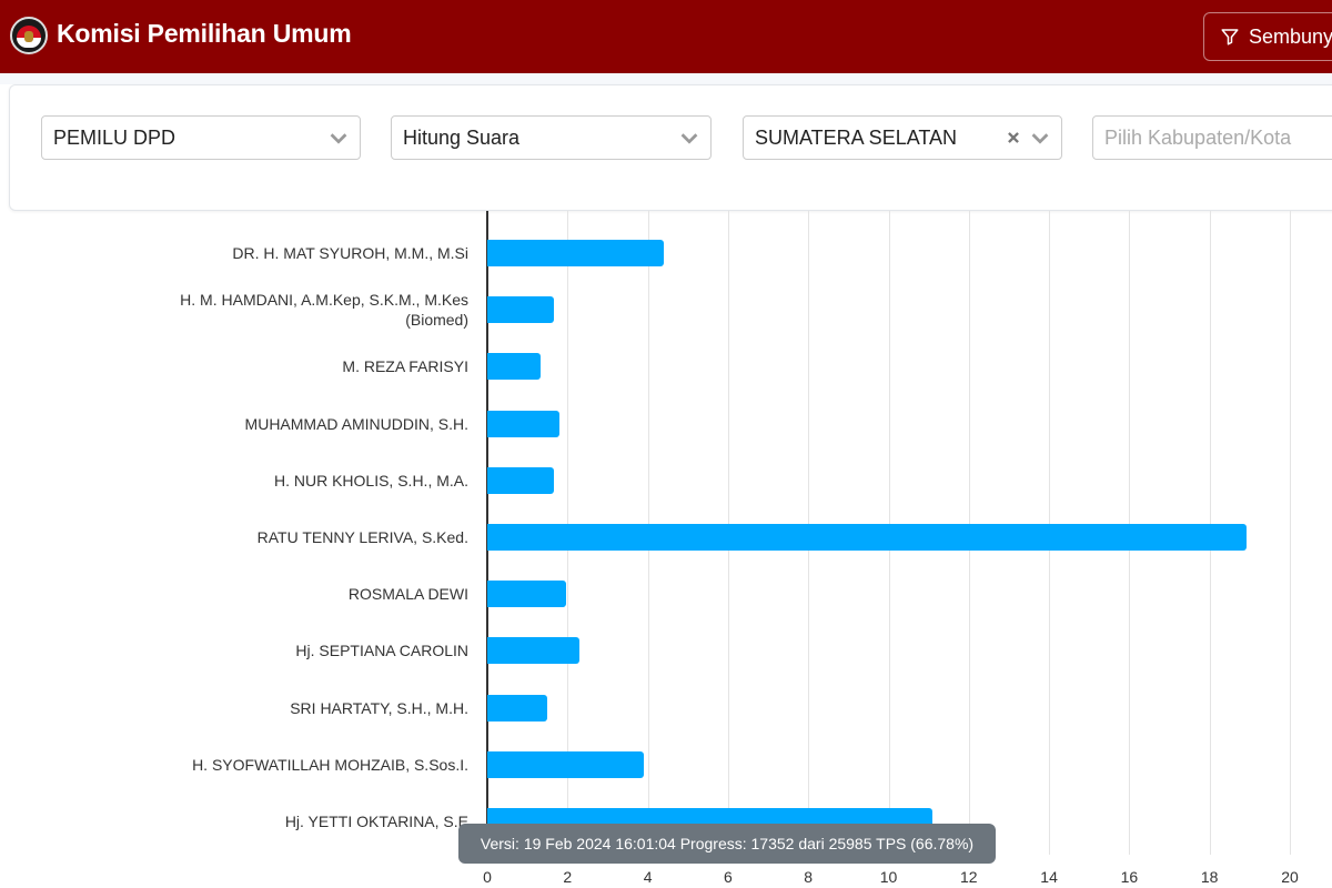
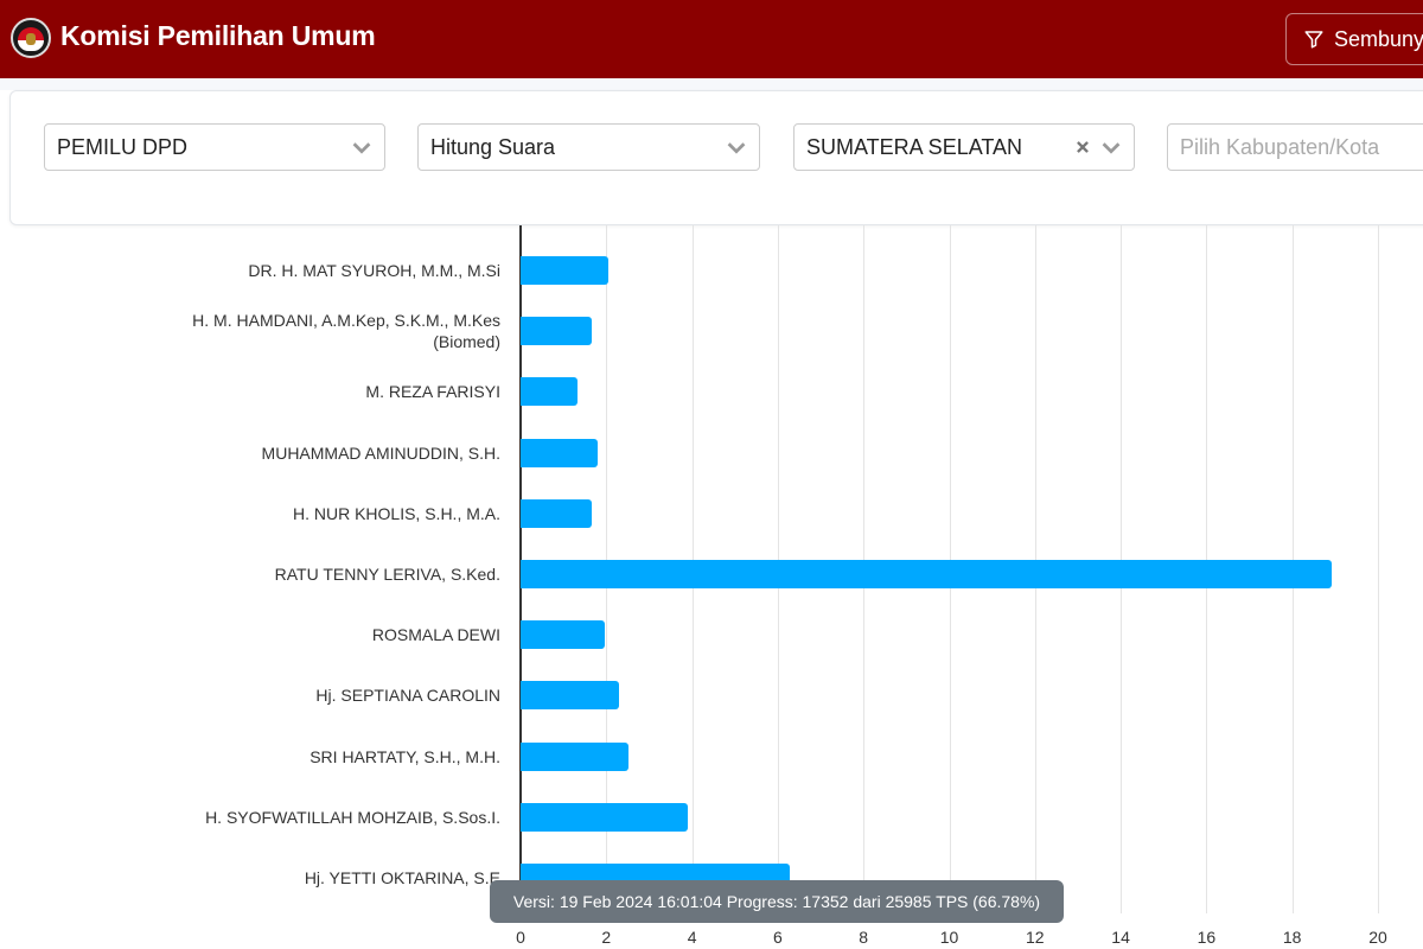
DR. H. MAT SYUROH, M.M., M.Si: 4.4 -> 2.0
SRI HARTATY, S.H., M.H.: 1.5 -> 2.5
Hj. YETTI OKTARINA, S.E: 11.1 -> 6.3
